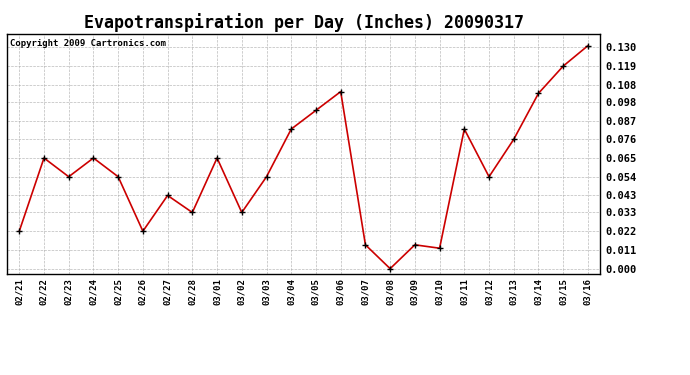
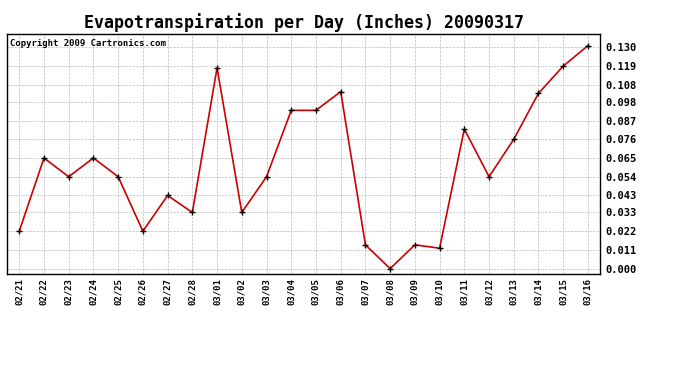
03/01: 0.065 -> 0.118
03/04: 0.082 -> 0.093
